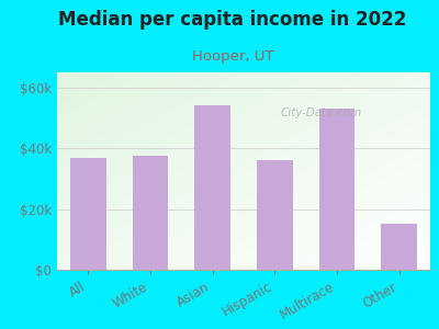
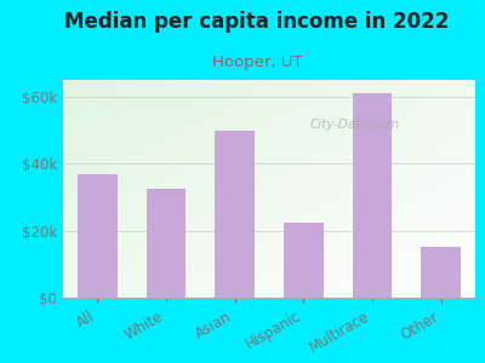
White: $37.5k -> $32.5k
Asian: $54.0k -> $50.0k
Hispanic: $36.0k -> $22.5k
Multirace: $53.0k -> $61.0k
